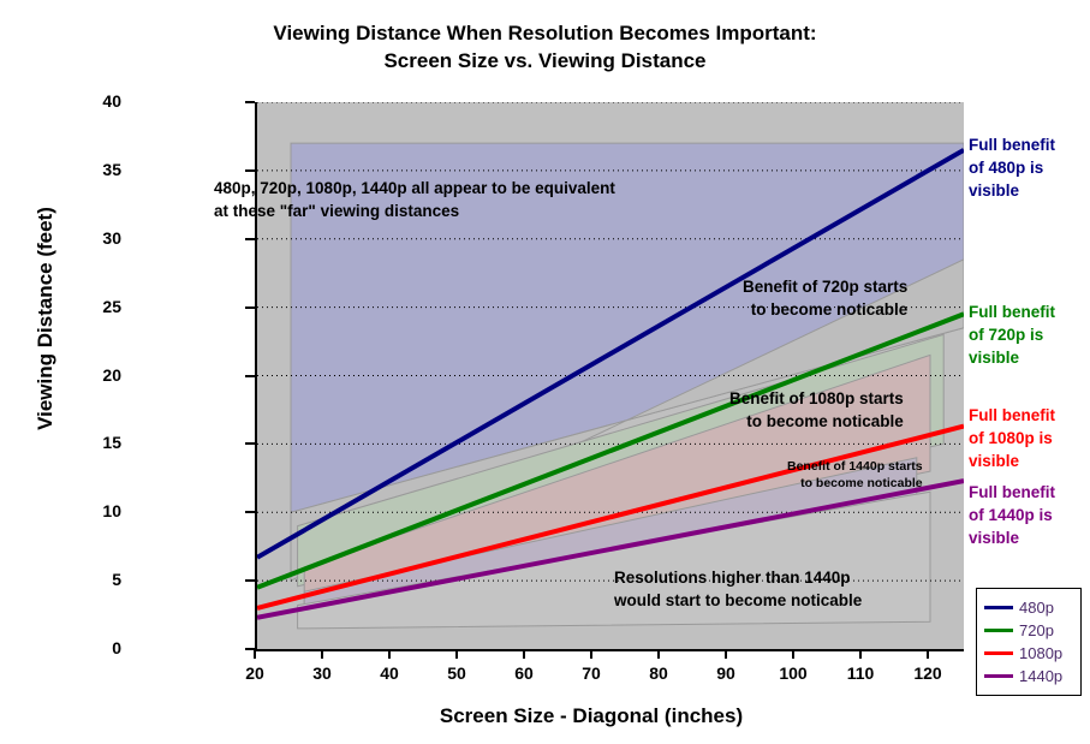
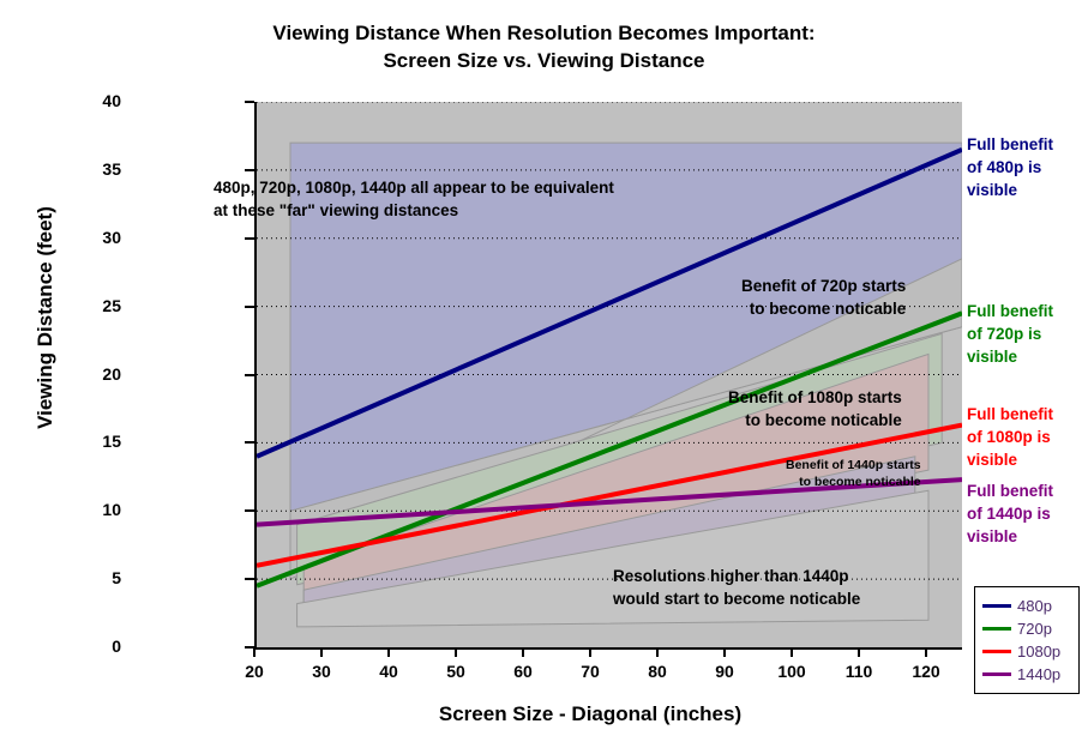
480p/20: 7 -> 14
1080p/20: 3 -> 6
1440p/20: 2 -> 9
